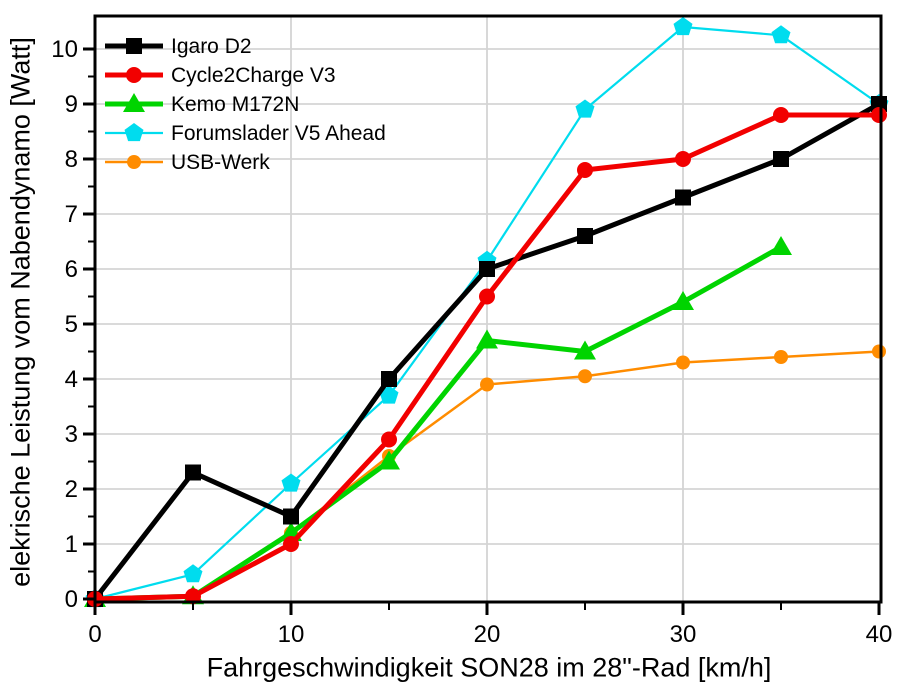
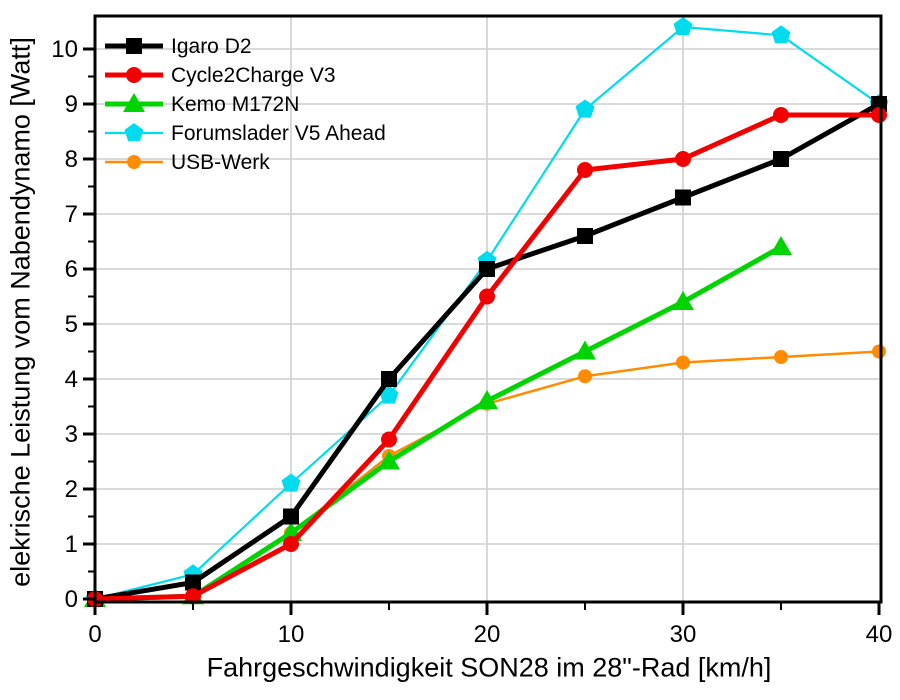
Igaro D2/5: 2.3 -> 0.3
USB-Werk/20: 3.9 -> 3.5
Kemo M172N/20: 4.7 -> 3.6
